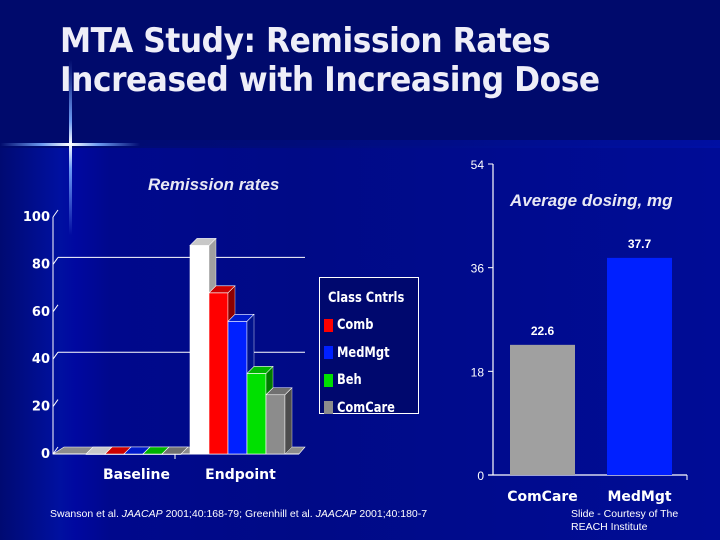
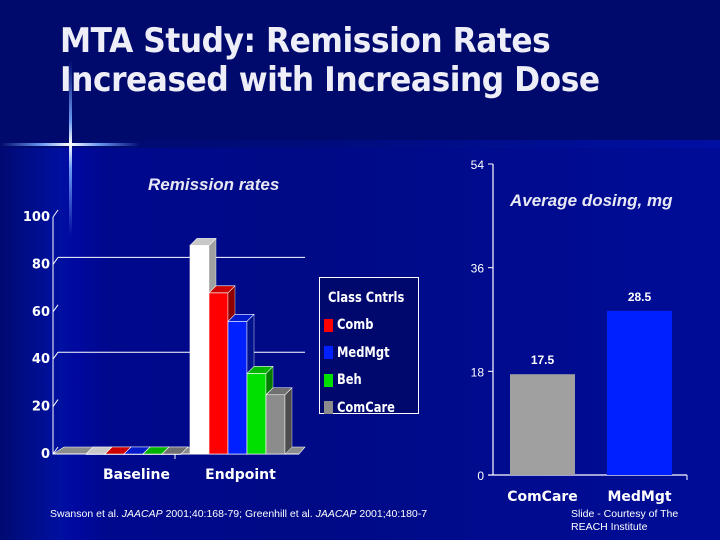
Average dosing, mg/ComCare: 22.6 -> 17.5
Average dosing, mg/MedMgt: 37.7 -> 28.5
